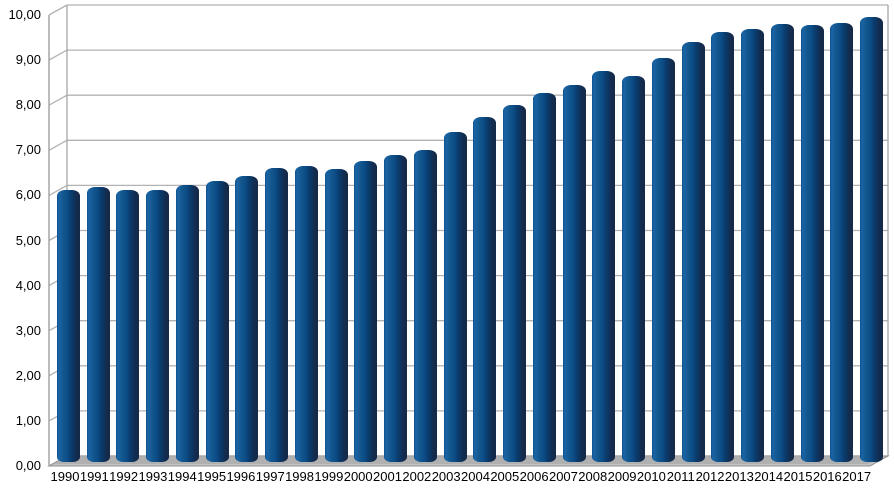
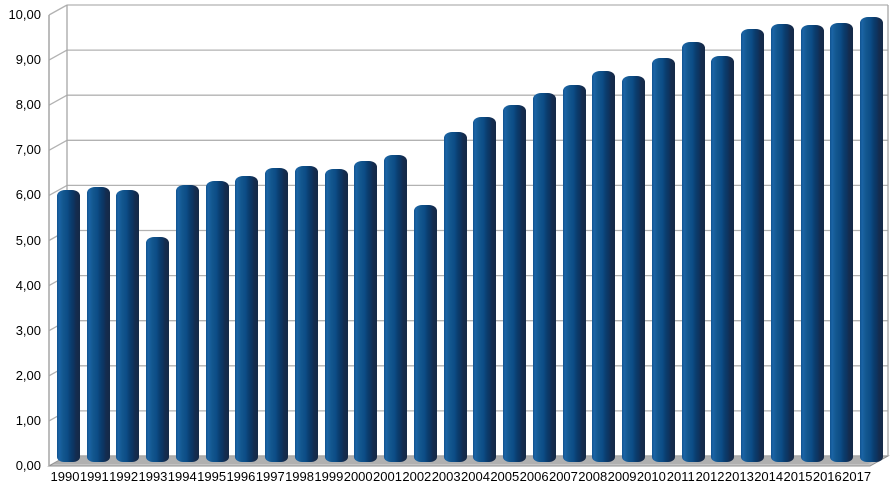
1993: 6,0 -> 5,0
2002: 6,9 -> 5,7
2012: 9,5 -> 9,0
